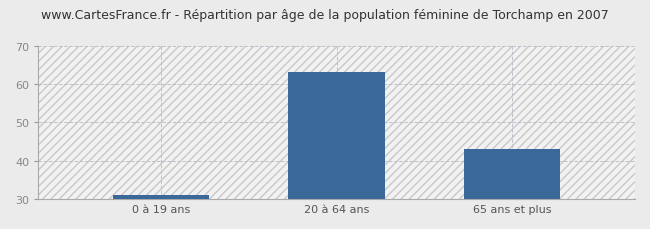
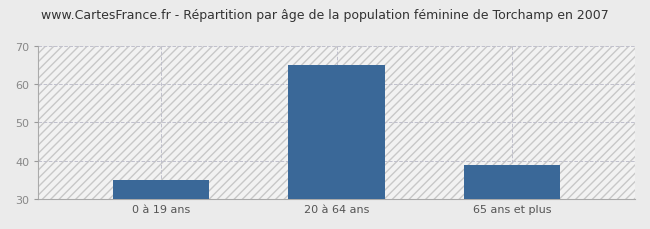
0 à 19 ans: 31 -> 35
20 à 64 ans: 63 -> 65
65 ans et plus: 43 -> 39
